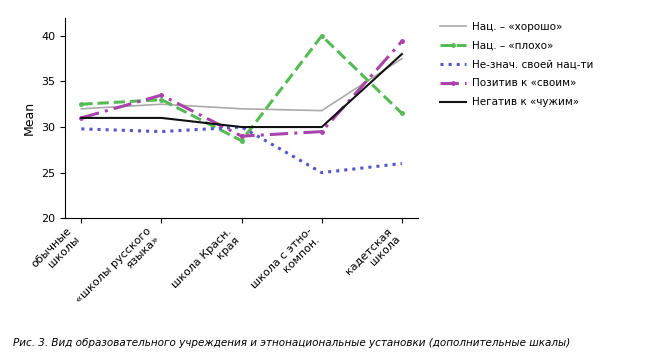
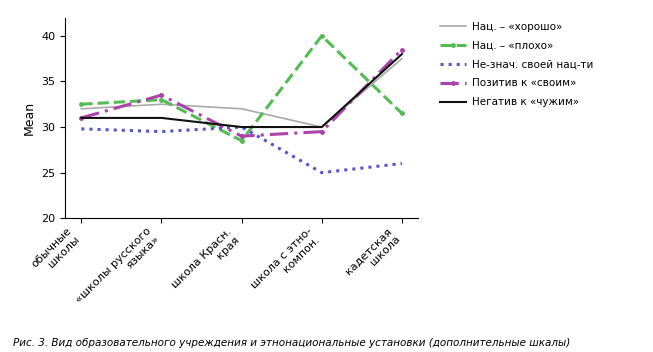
Нац. – «хорошо»/школа с этно- компон.: 31.8 -> 30.0
Позитив к «своим»/кадетская школа: 39.4 -> 38.5
